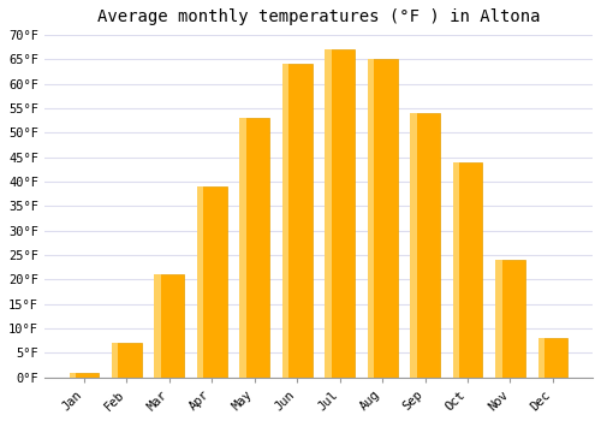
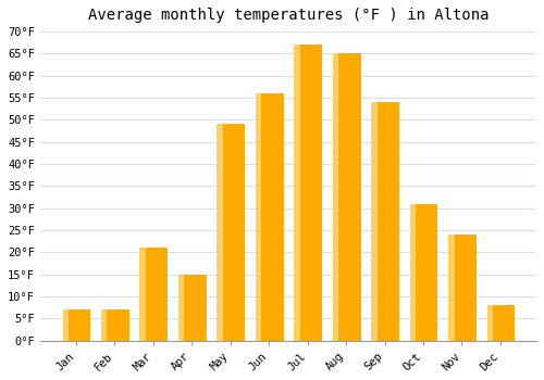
Jan: 1°F -> 7°F
Apr: 39°F -> 15°F
May: 53°F -> 49°F
Jun: 64°F -> 56°F
Oct: 44°F -> 31°F
